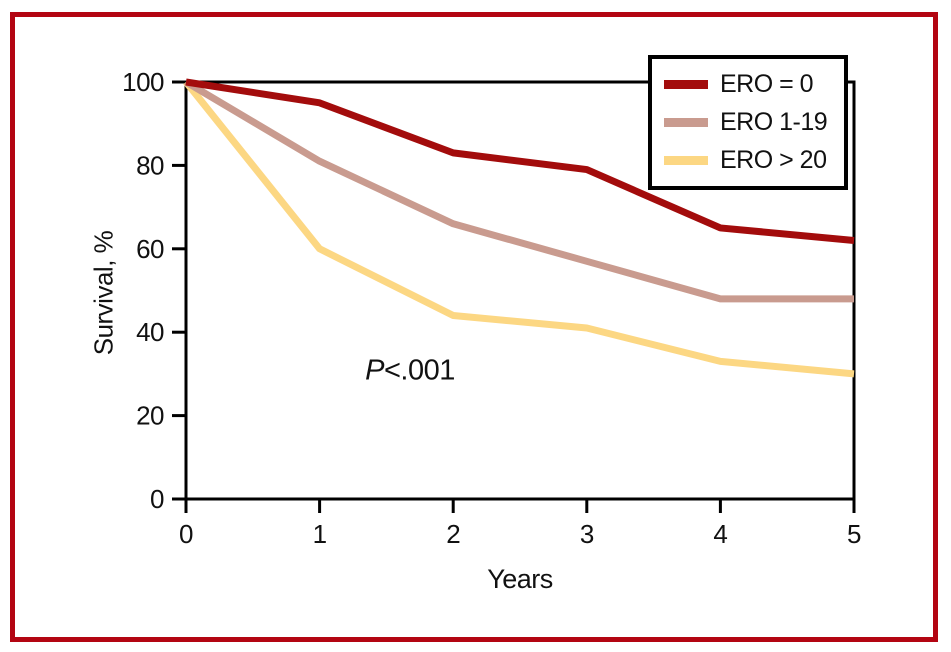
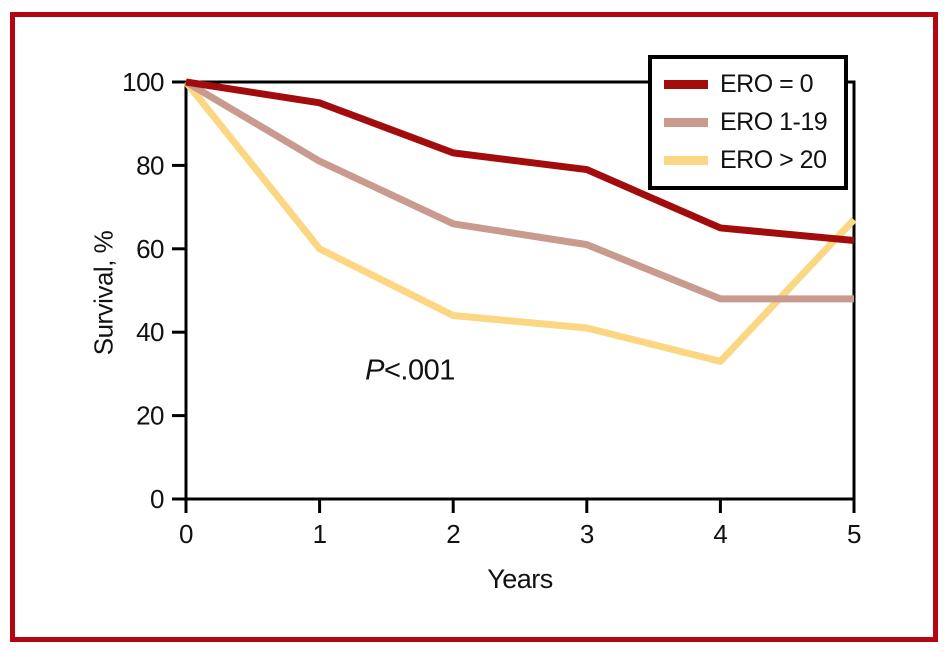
ERO 1-19/3: 57 -> 61
ERO > 20/5: 30 -> 67
